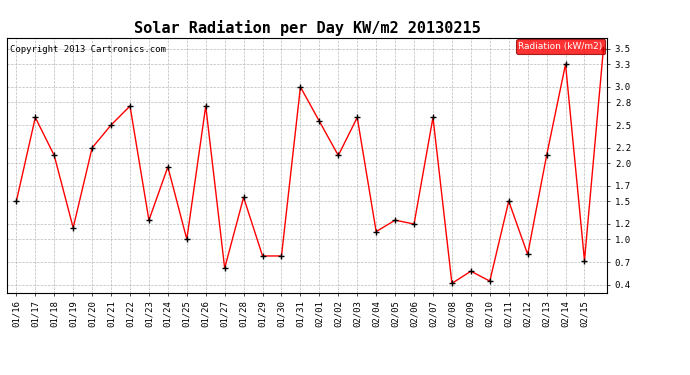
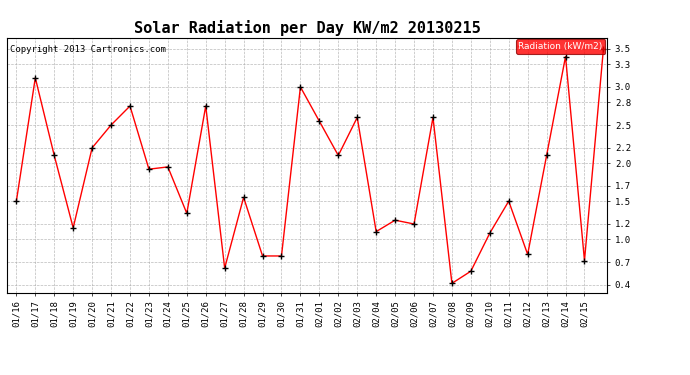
01/17: 2.60 -> 3.12
01/23: 1.25 -> 1.92
01/25: 1.00 -> 1.34
02/10: 0.45 -> 1.08
02/14: 3.30 -> 3.40
